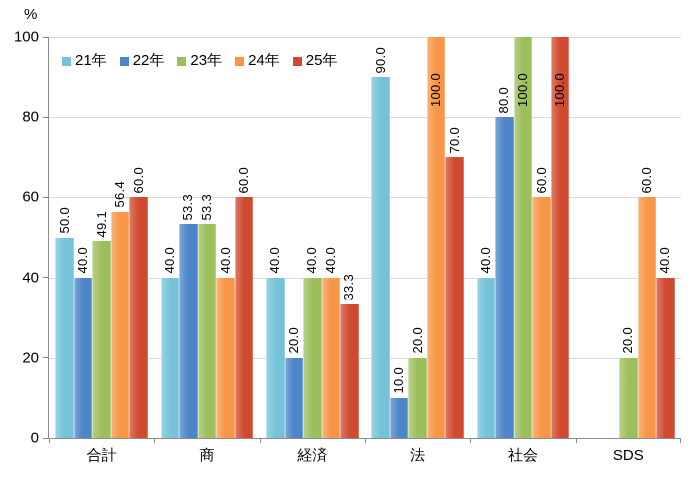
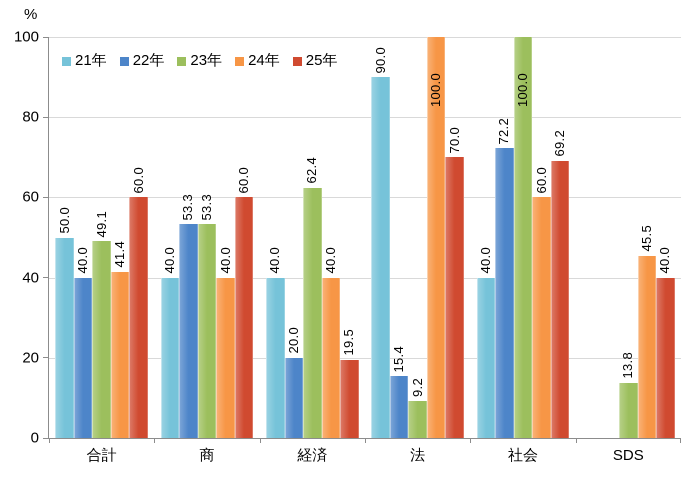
24年/合計: 56.4 -> 41.4
23年/経済: 40.0 -> 62.4
25年/経済: 33.3 -> 19.5
22年/法: 10.0 -> 15.4
23年/法: 20.0 -> 9.2
22年/社会: 80.0 -> 72.2
25年/社会: 100.0 -> 69.2
23年/SDS: 20.0 -> 13.8
24年/SDS: 60.0 -> 45.5
